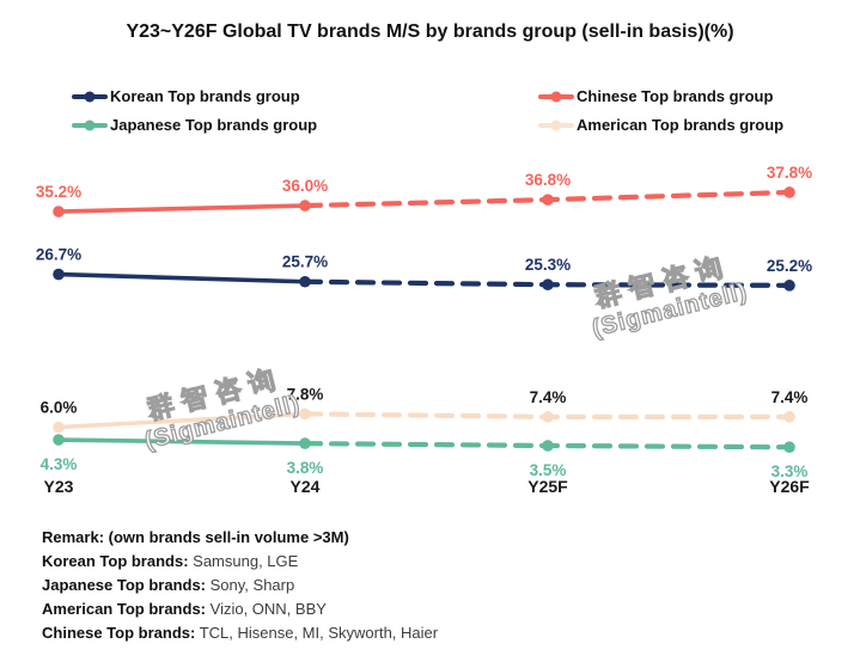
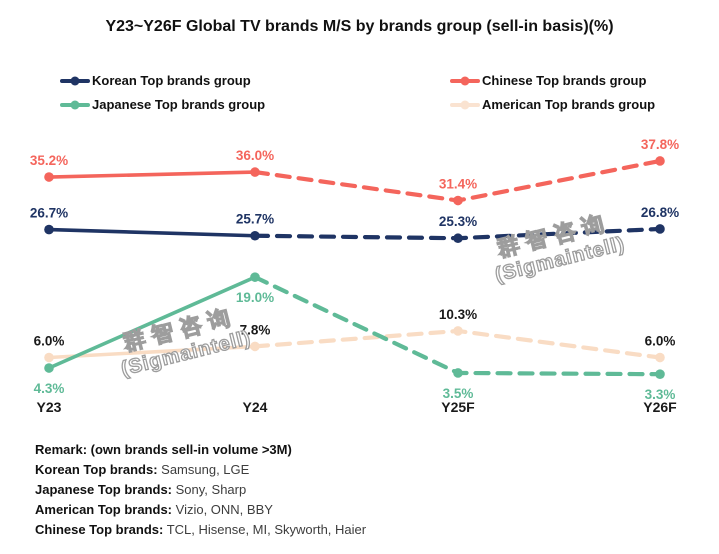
Japanese Top brands group/Y24: 3.8% -> 19.0%
Chinese Top brands group/Y25F: 36.8% -> 31.4%
American Top brands group/Y25F: 7.4% -> 10.3%
Korean Top brands group/Y26F: 25.2% -> 26.8%
American Top brands group/Y26F: 7.4% -> 6.0%
